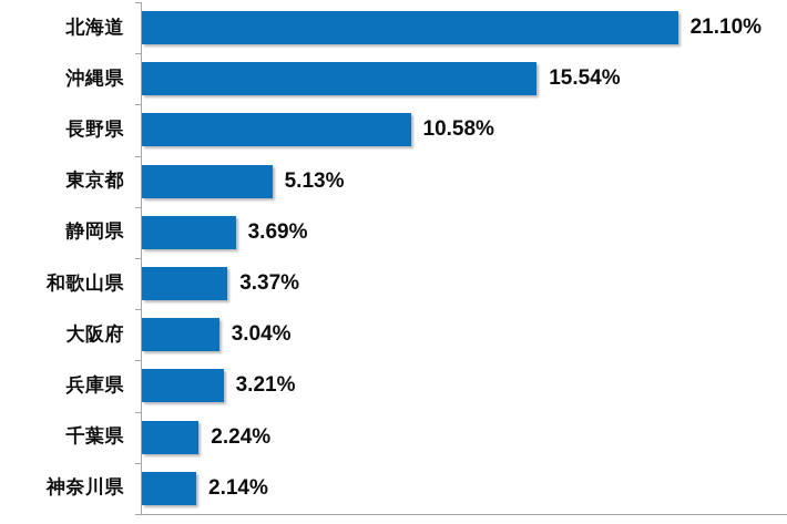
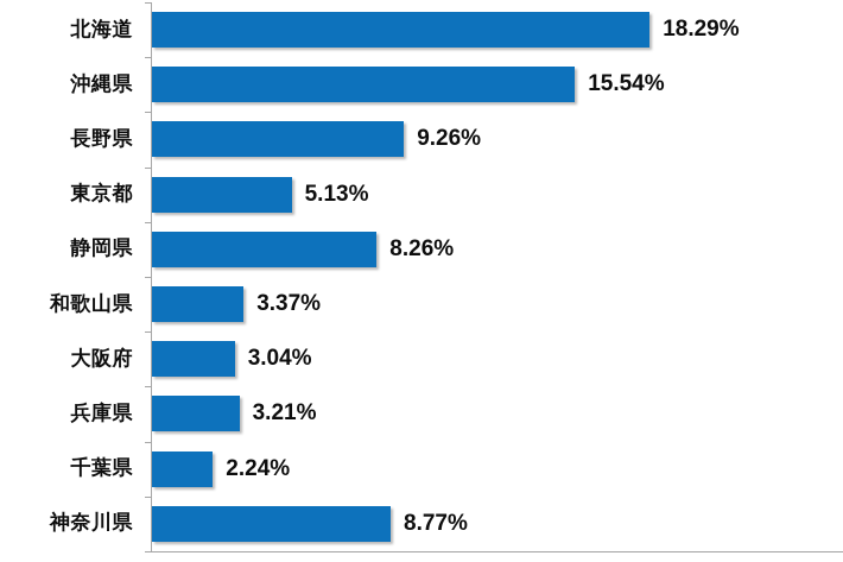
北海道: 21.10% -> 18.29%
長野県: 10.58% -> 9.26%
静岡県: 3.69% -> 8.26%
神奈川県: 2.14% -> 8.77%
